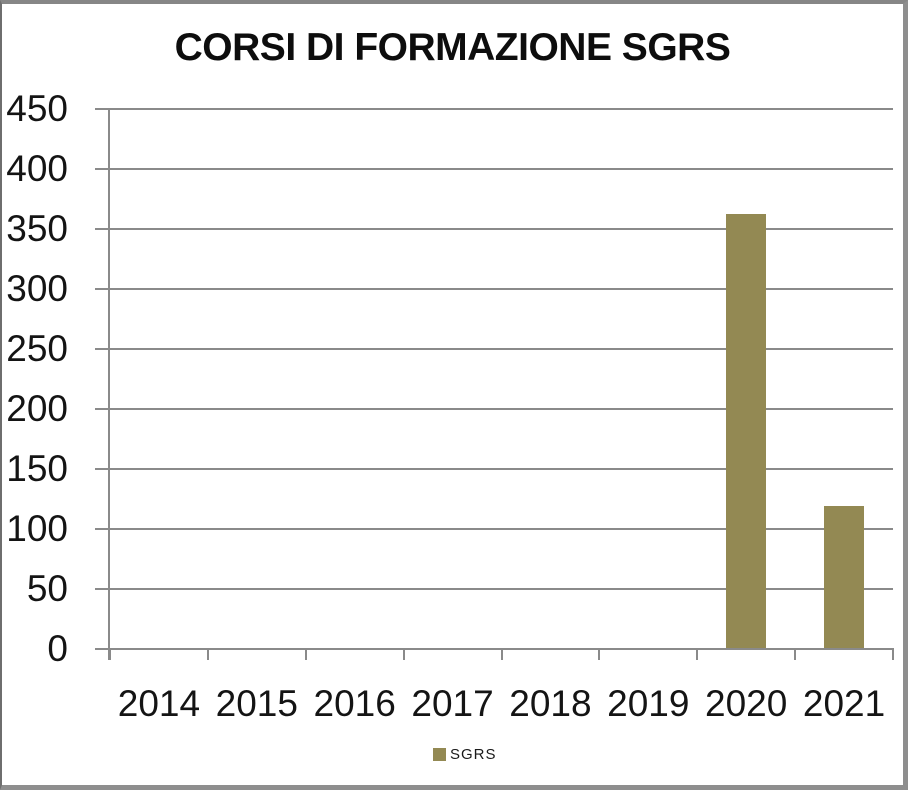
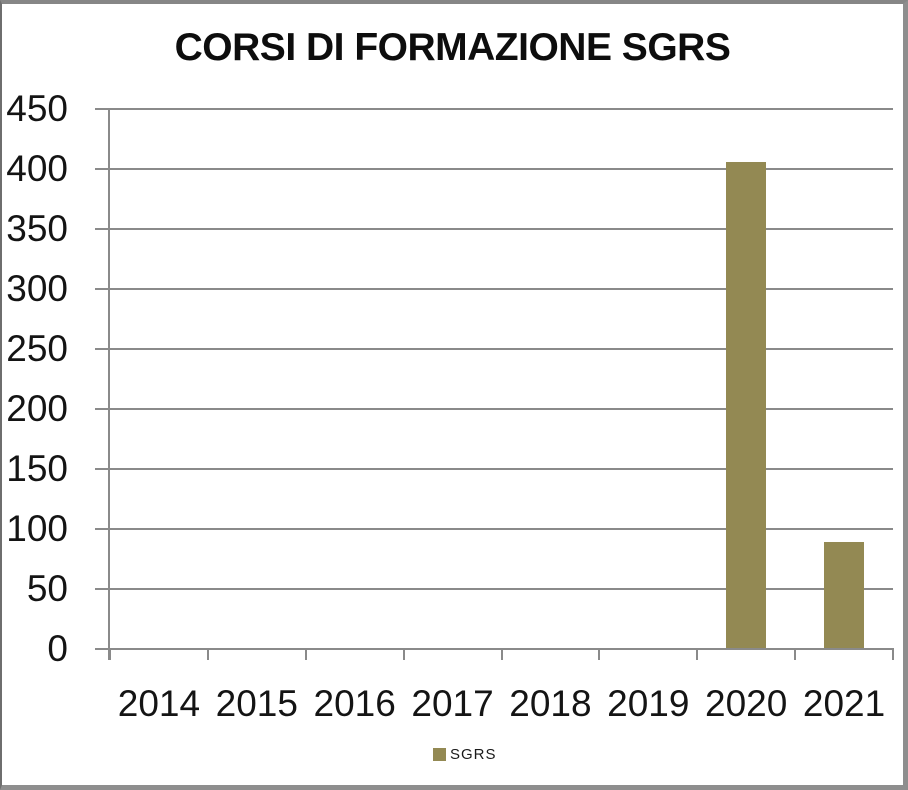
2020: 362 -> 405
2021: 118 -> 88
